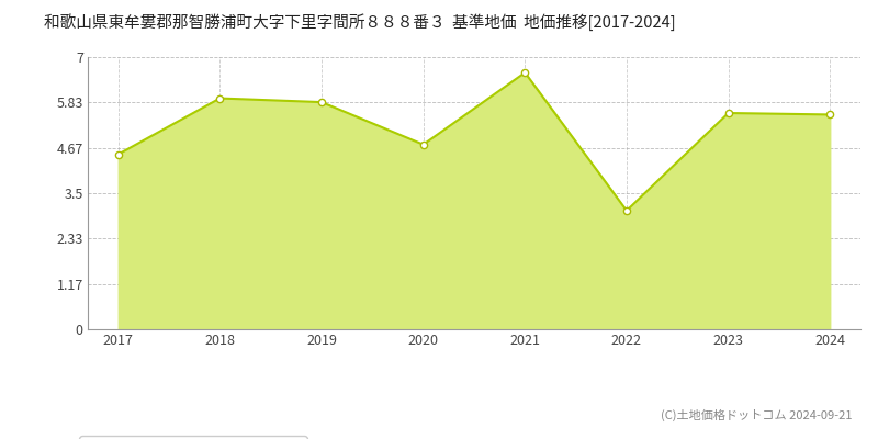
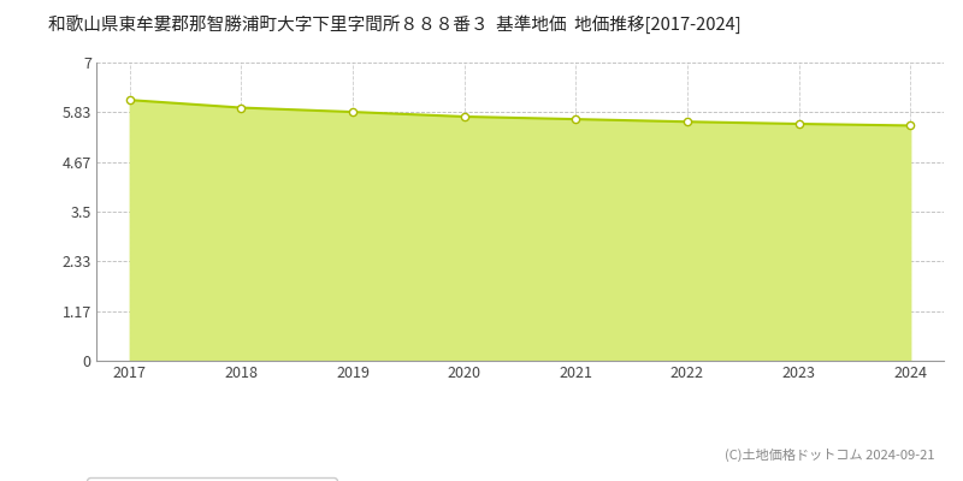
2017: 4.50 -> 6.12
2020: 4.75 -> 5.73
2021: 6.60 -> 5.67
2022: 3.05 -> 5.61
